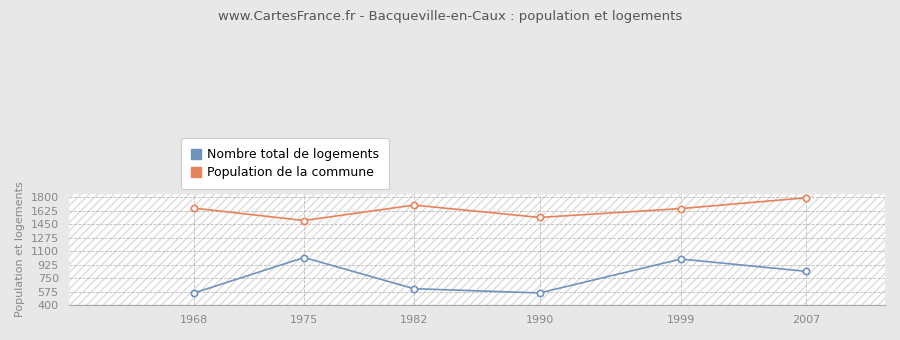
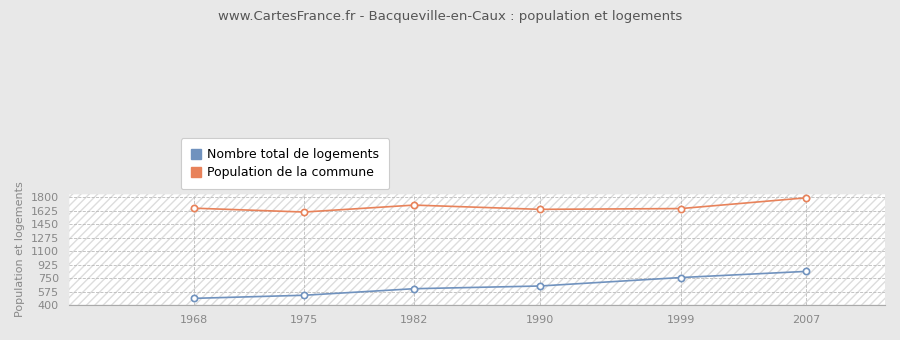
Nombre total de logements/1968: 560 -> 490
Nombre total de logements/1975: 1020 -> 530
Population de la commune/1975: 1500 -> 1610
Nombre total de logements/1990: 560 -> 650
Population de la commune/1990: 1540 -> 1640
Nombre total de logements/1999: 1000 -> 760
